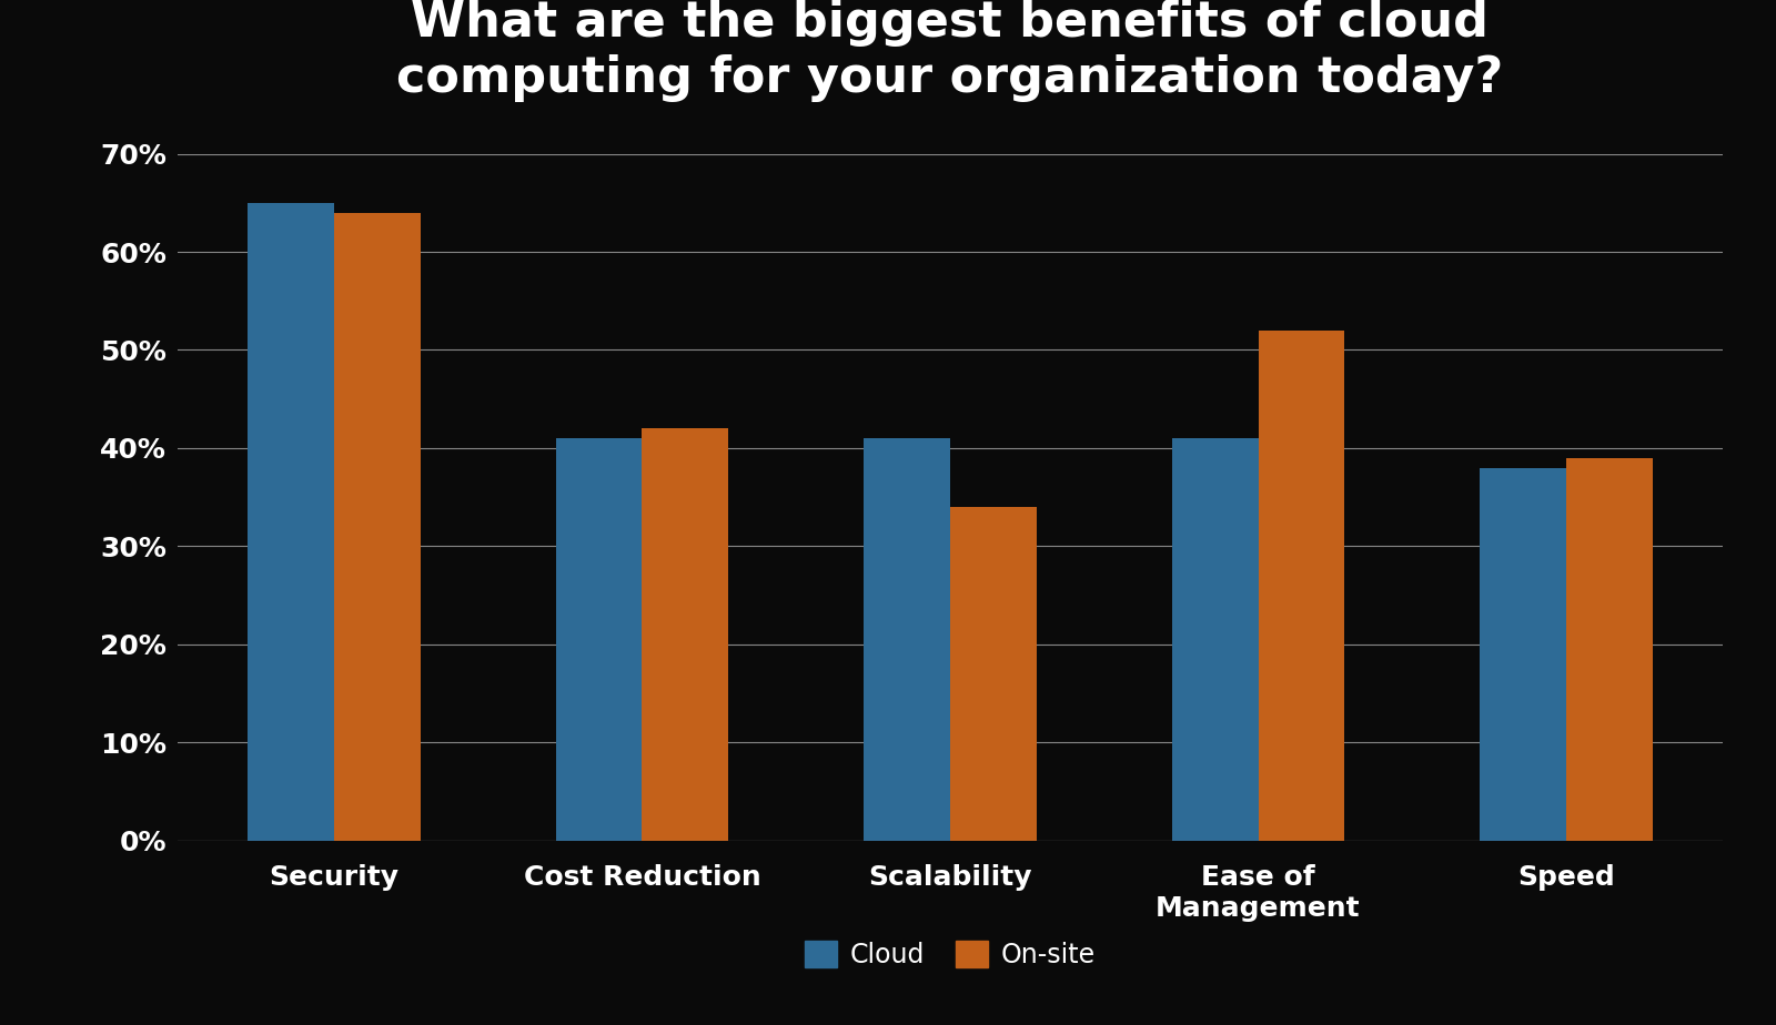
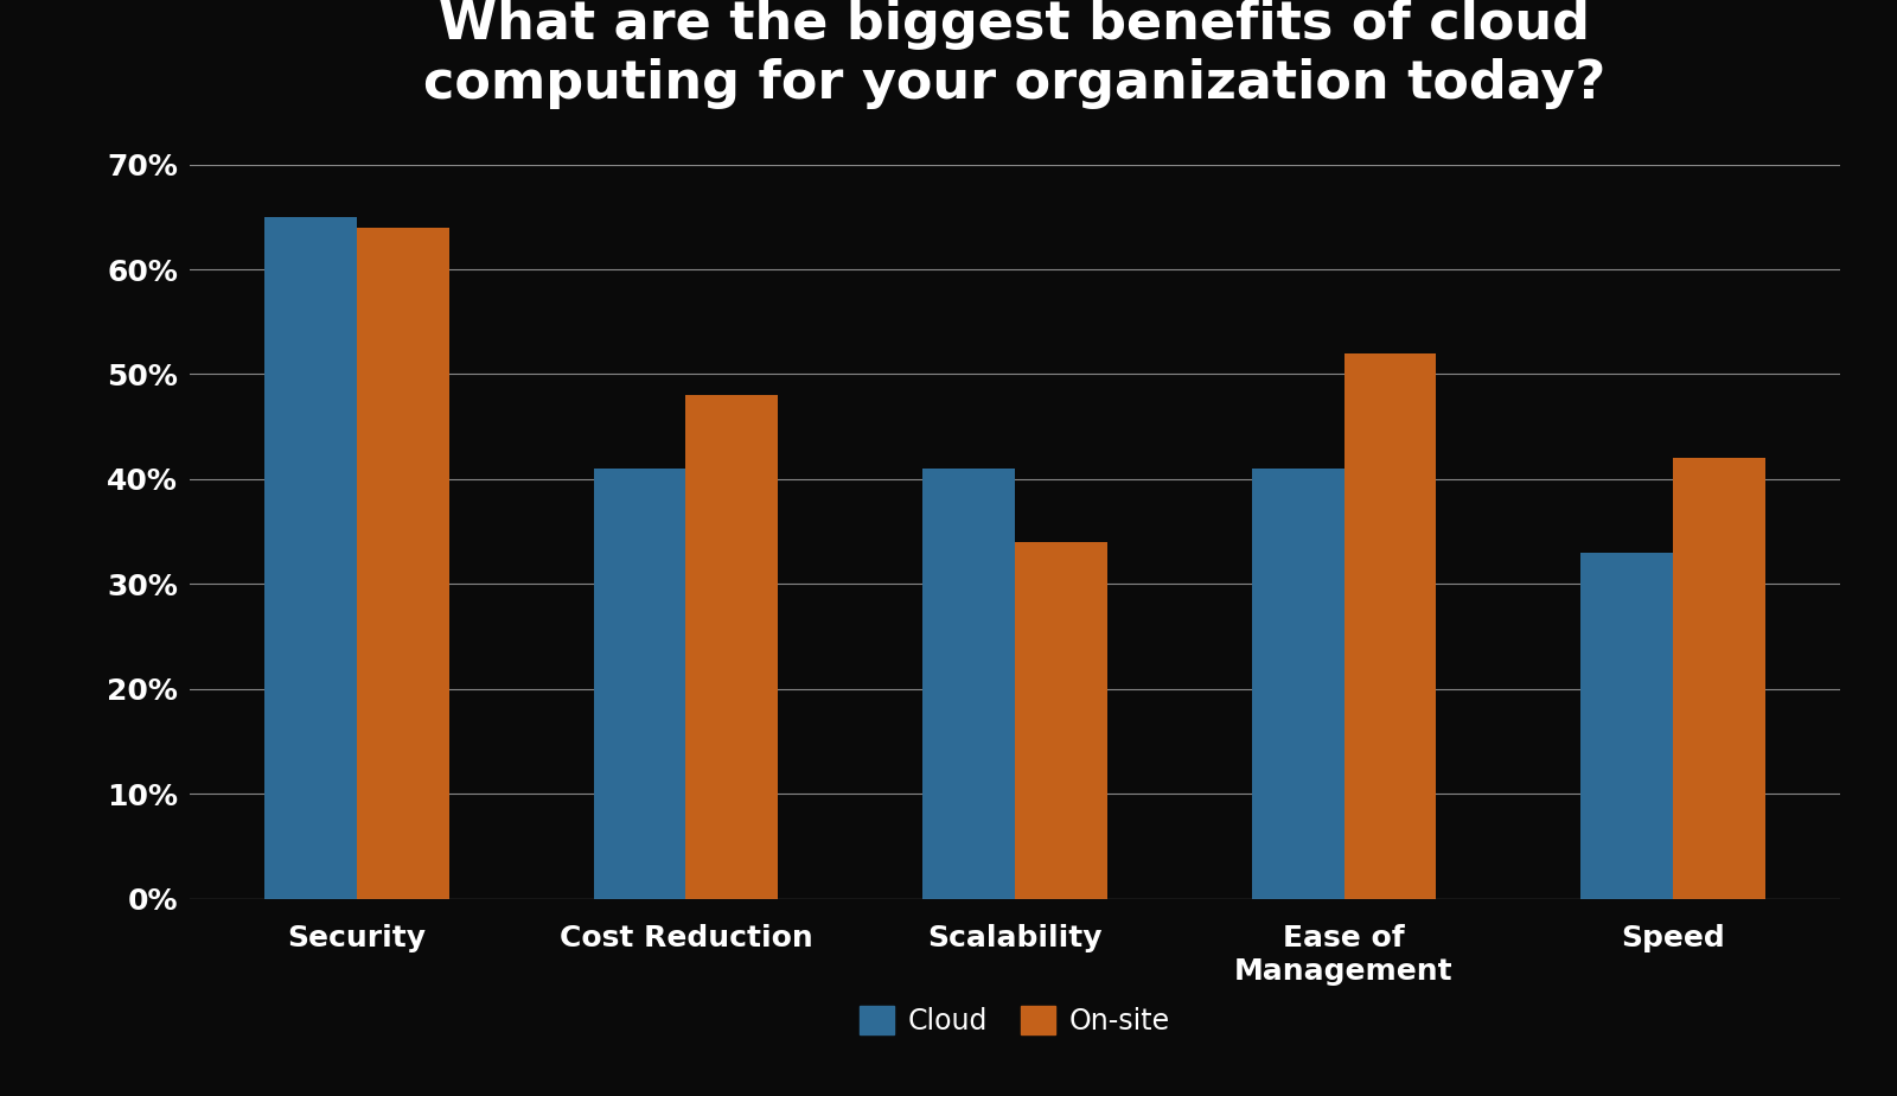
On-site/Cost Reduction: 42% -> 48%
Cloud/Speed: 38% -> 33%
On-site/Speed: 39% -> 42%
